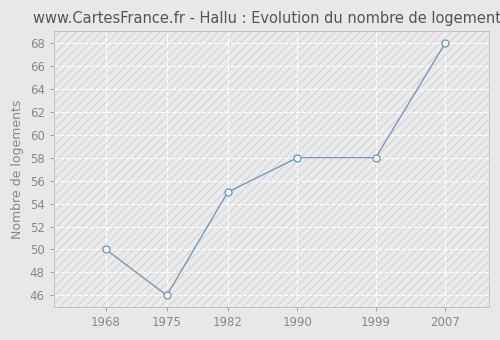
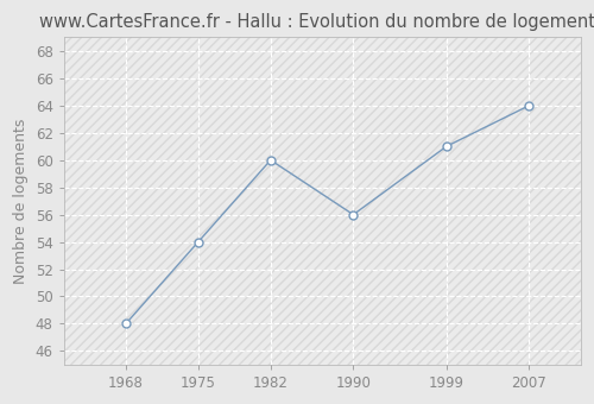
1968: 50 -> 48
1975: 46 -> 54
1982: 55 -> 60
1990: 58 -> 56
1999: 58 -> 61
2007: 68 -> 64
